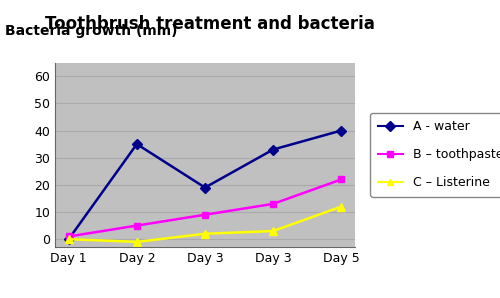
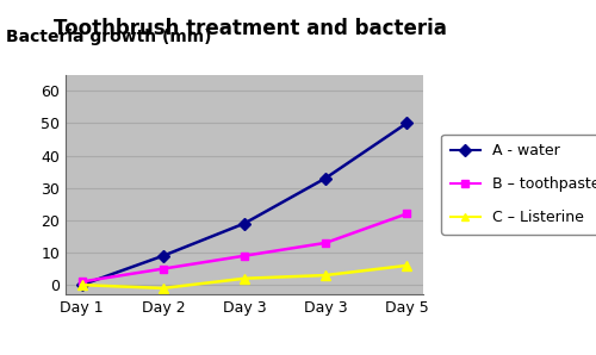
A - water/Day 2: 35 -> 9
A - water/Day 5: 40 -> 50
C – Listerine/Day 5: 12 -> 6
